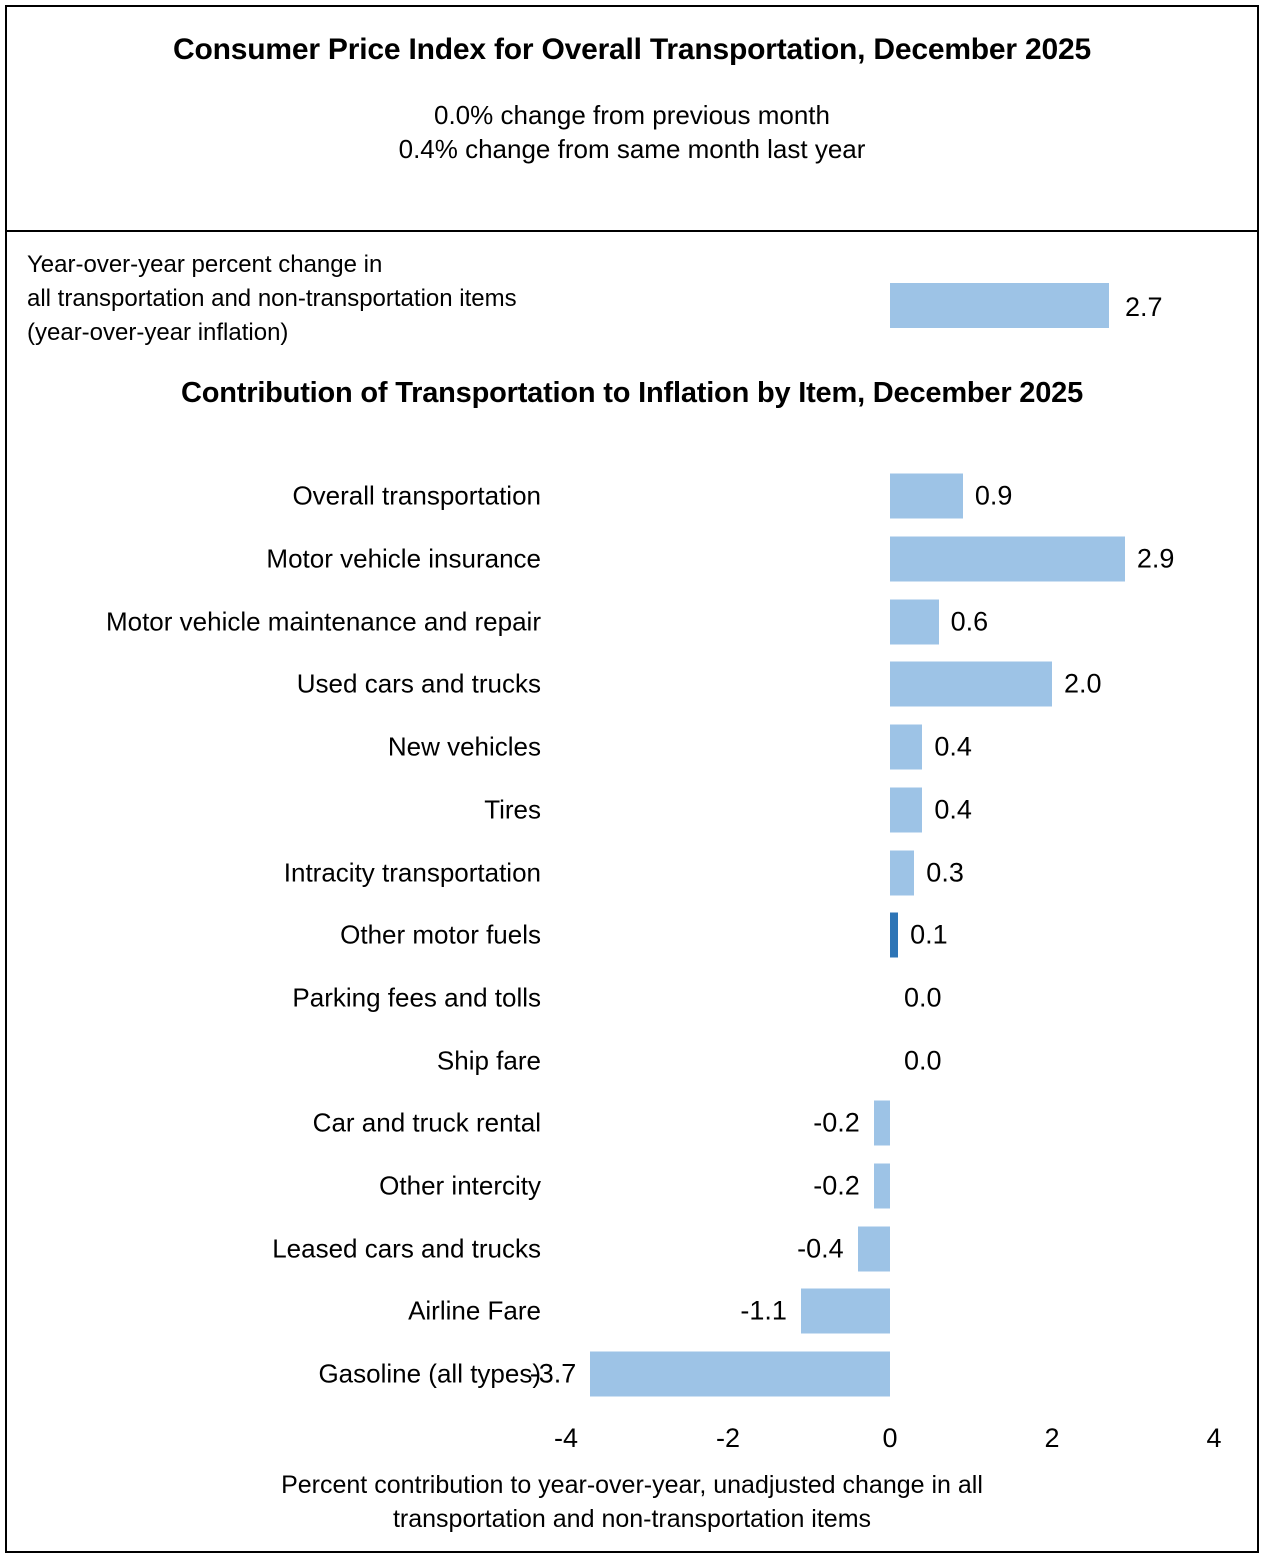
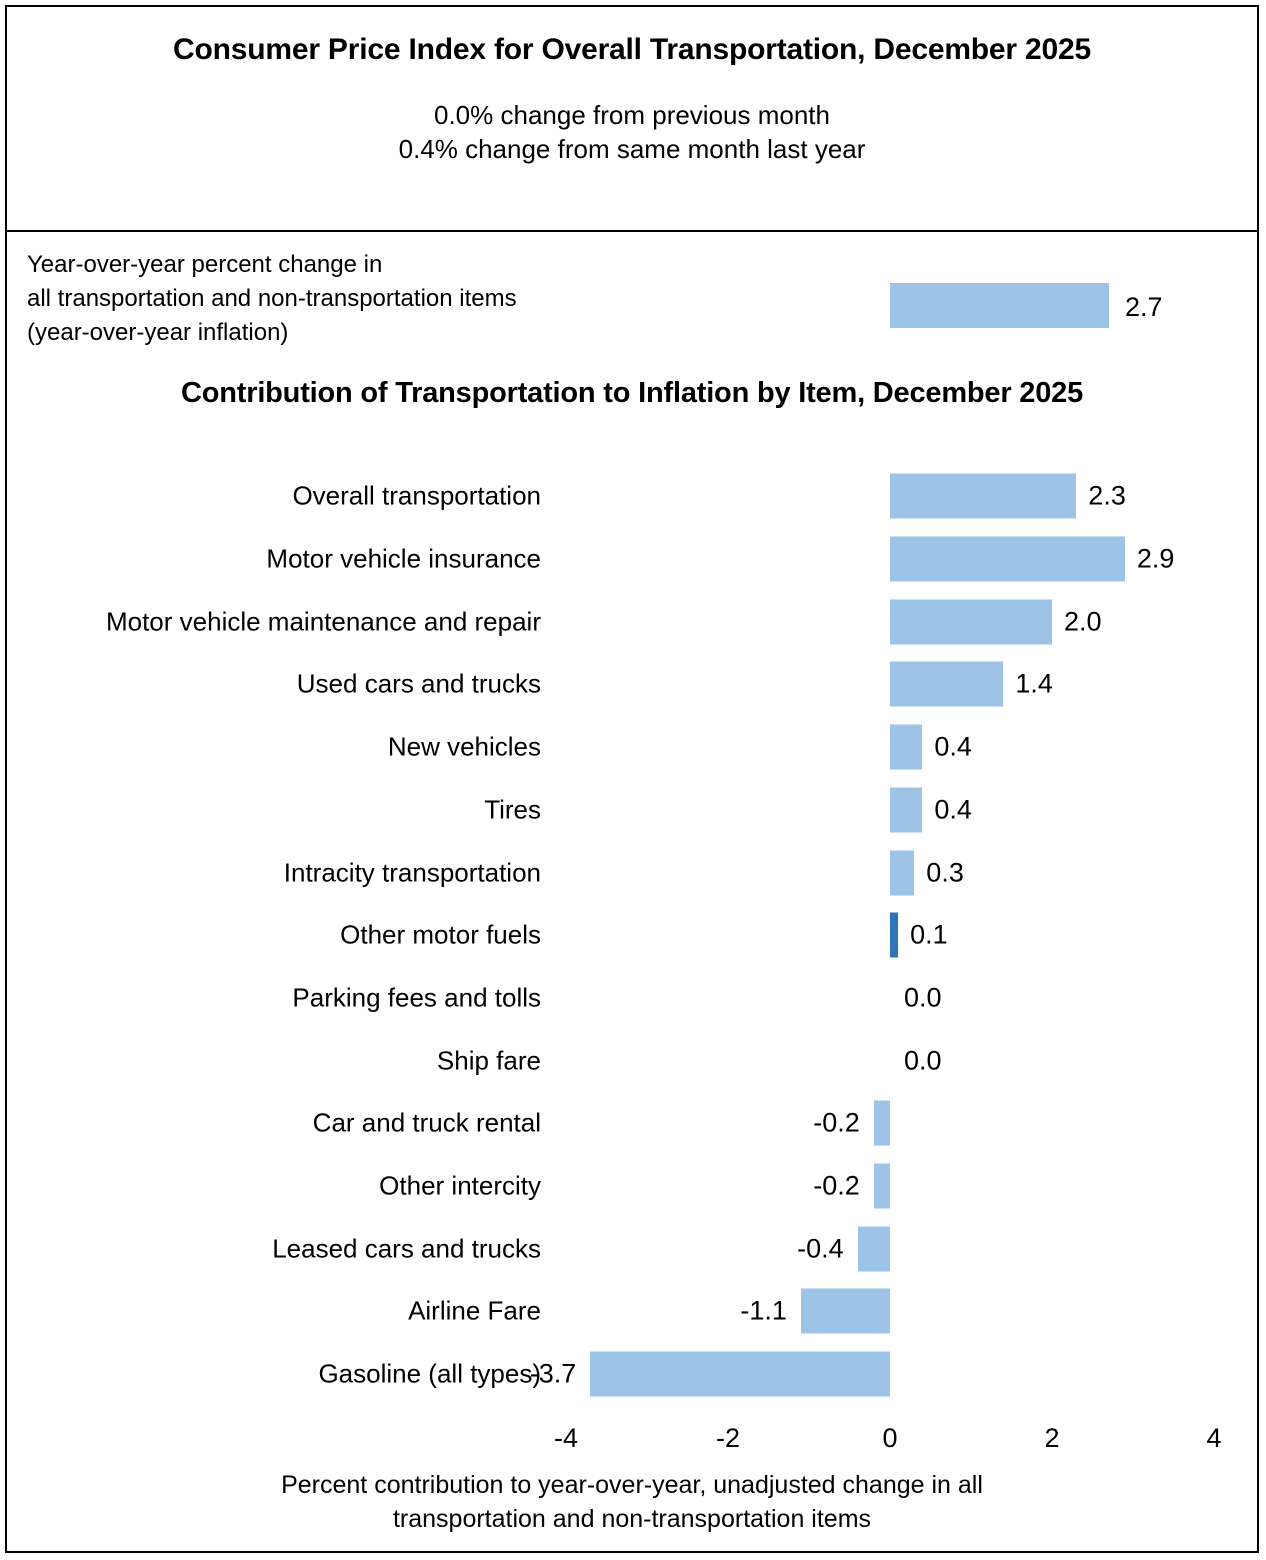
Overall transportation: 0.9 -> 2.3
Motor vehicle maintenance and repair: 0.6 -> 2.0
Used cars and trucks: 2.0 -> 1.4
